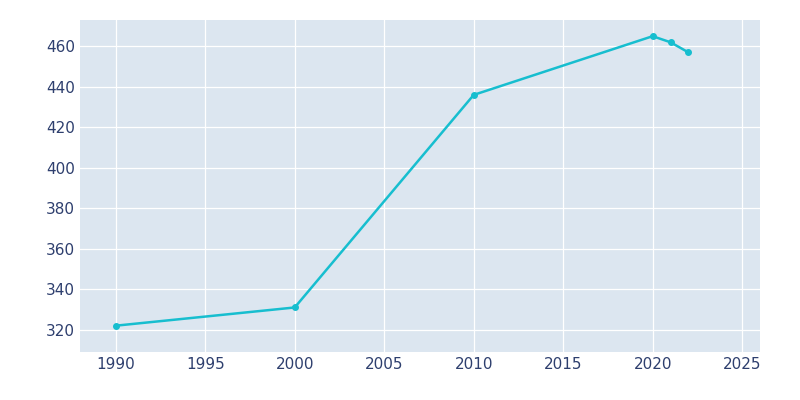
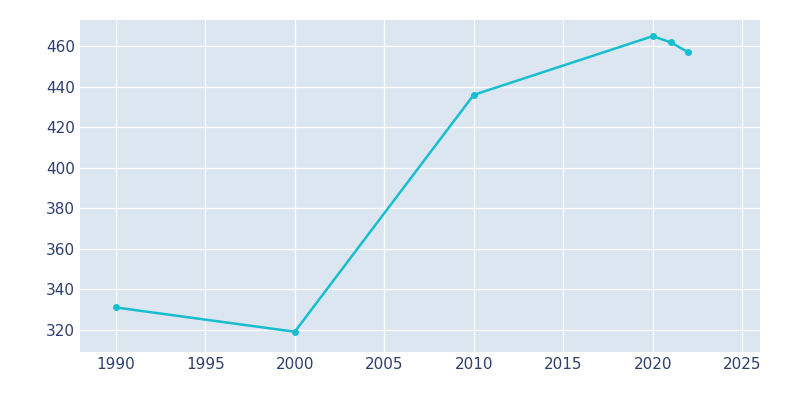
1990: 322 -> 331
2000: 331 -> 319
